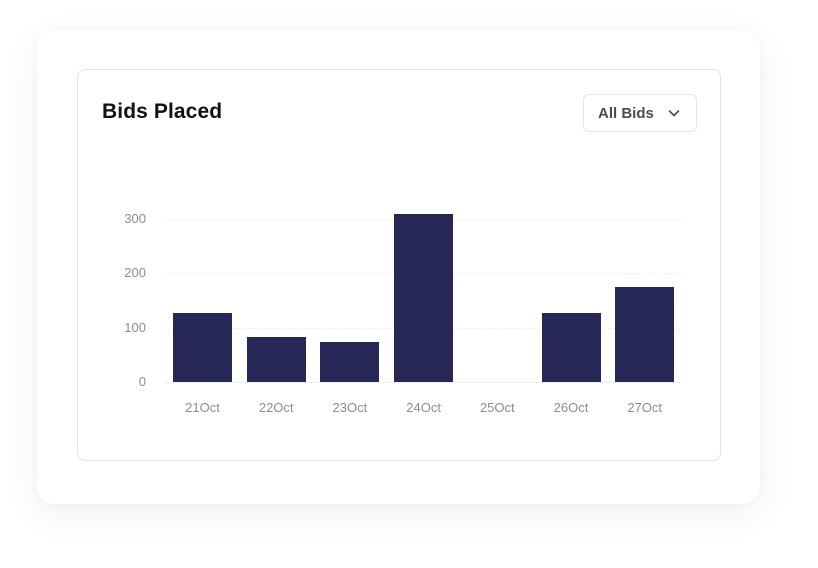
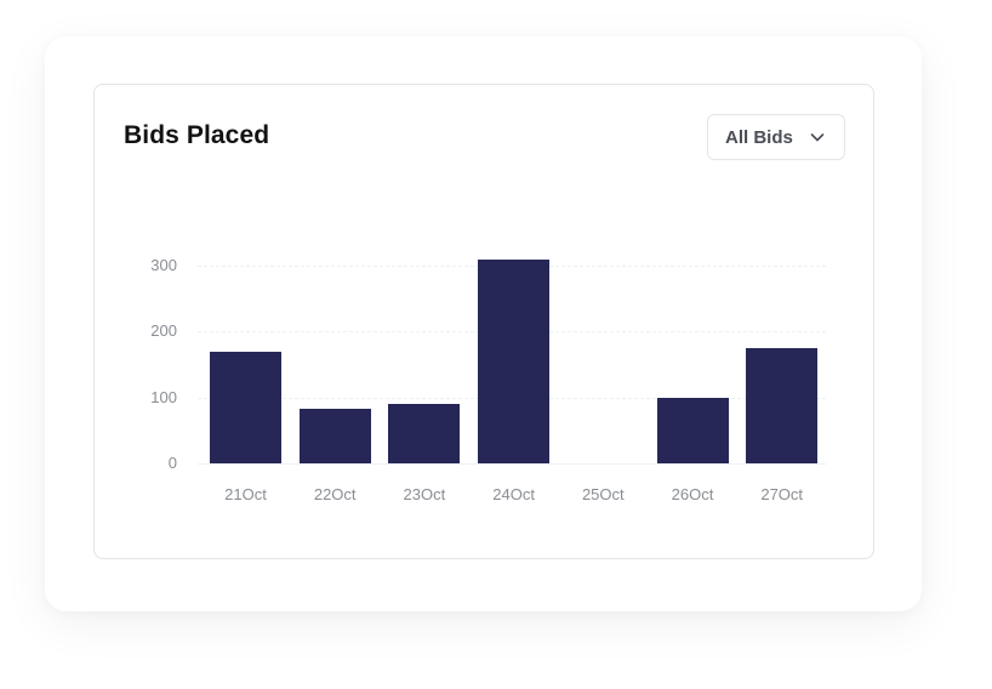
21Oct: 130 -> 170
23Oct: 70 -> 90
26Oct: 130 -> 100
